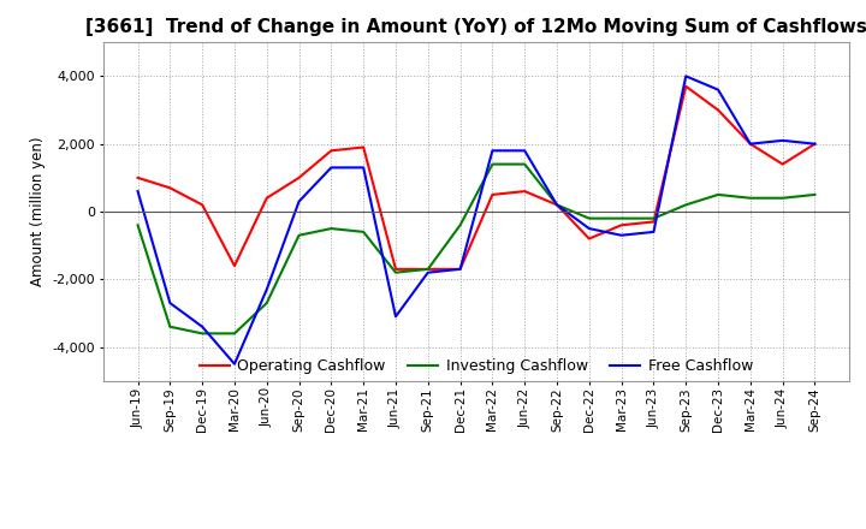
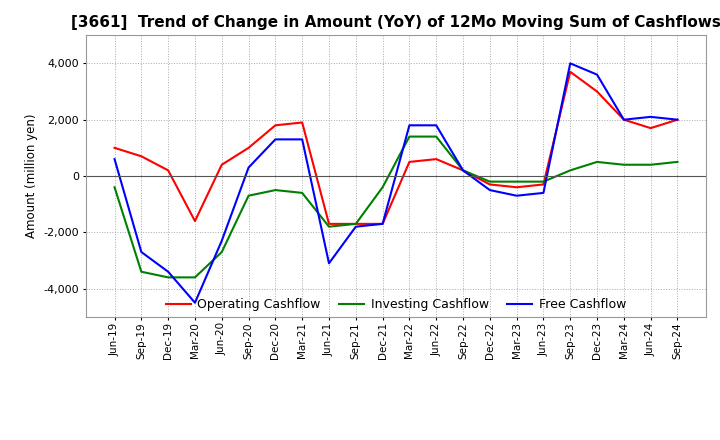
Operating Cashflow/Dec-22: -800 -> -300
Operating Cashflow/Jun-24: 1,400 -> 1,700
